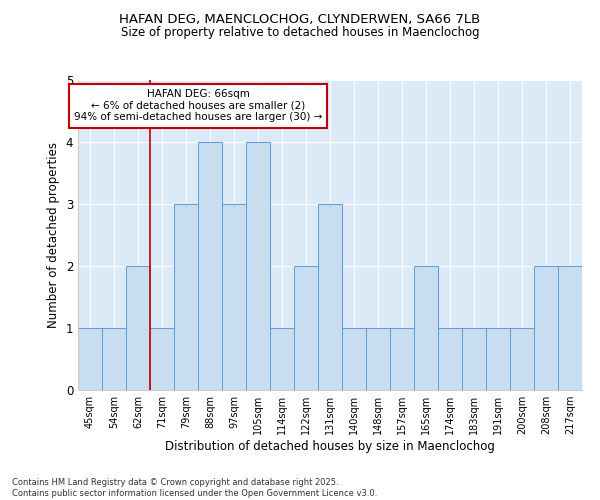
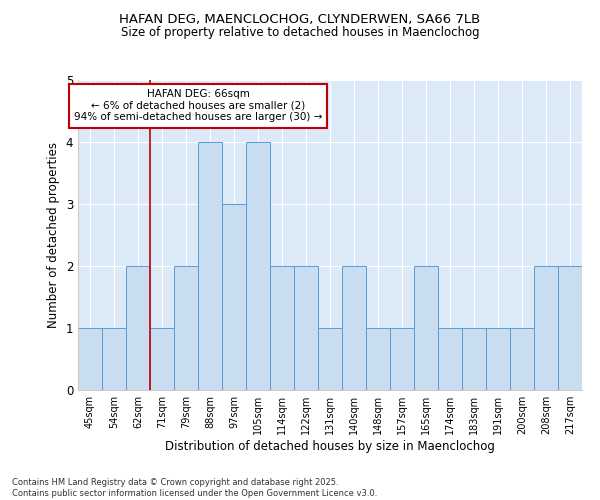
79sqm: 3 -> 2
114sqm: 1 -> 2
131sqm: 3 -> 1
140sqm: 1 -> 2
